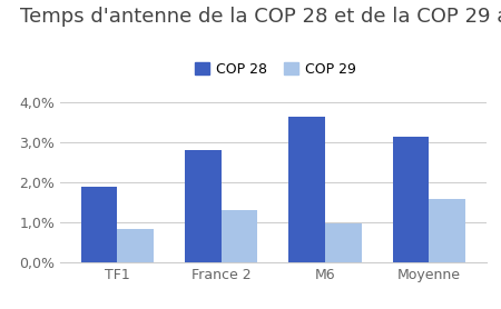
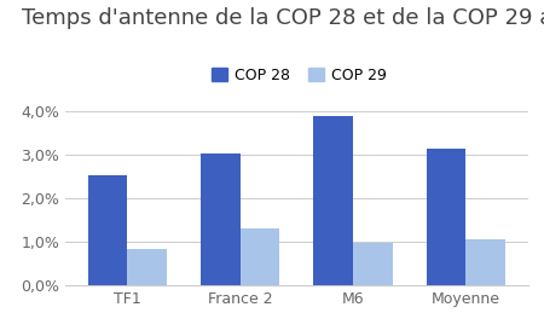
COP 28/TF1: 1,90% -> 2,53%
COP 28/France 2: 2,80% -> 3,03%
COP 28/M6: 3,65% -> 3,90%
COP 29/Moyenne: 1,60% -> 1,05%
